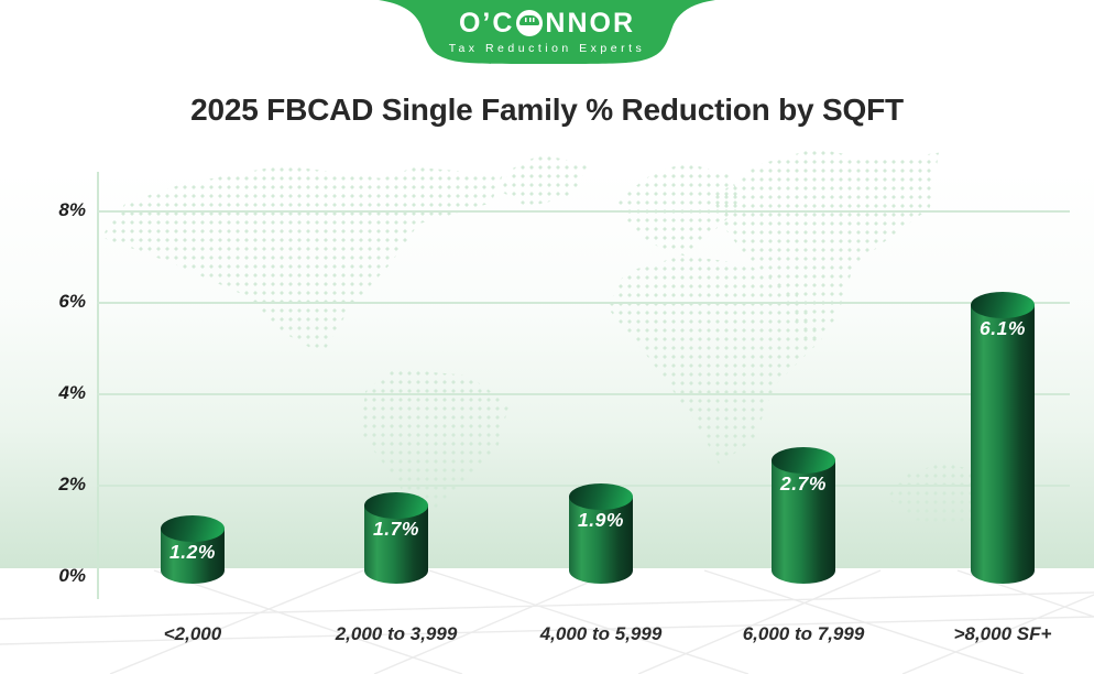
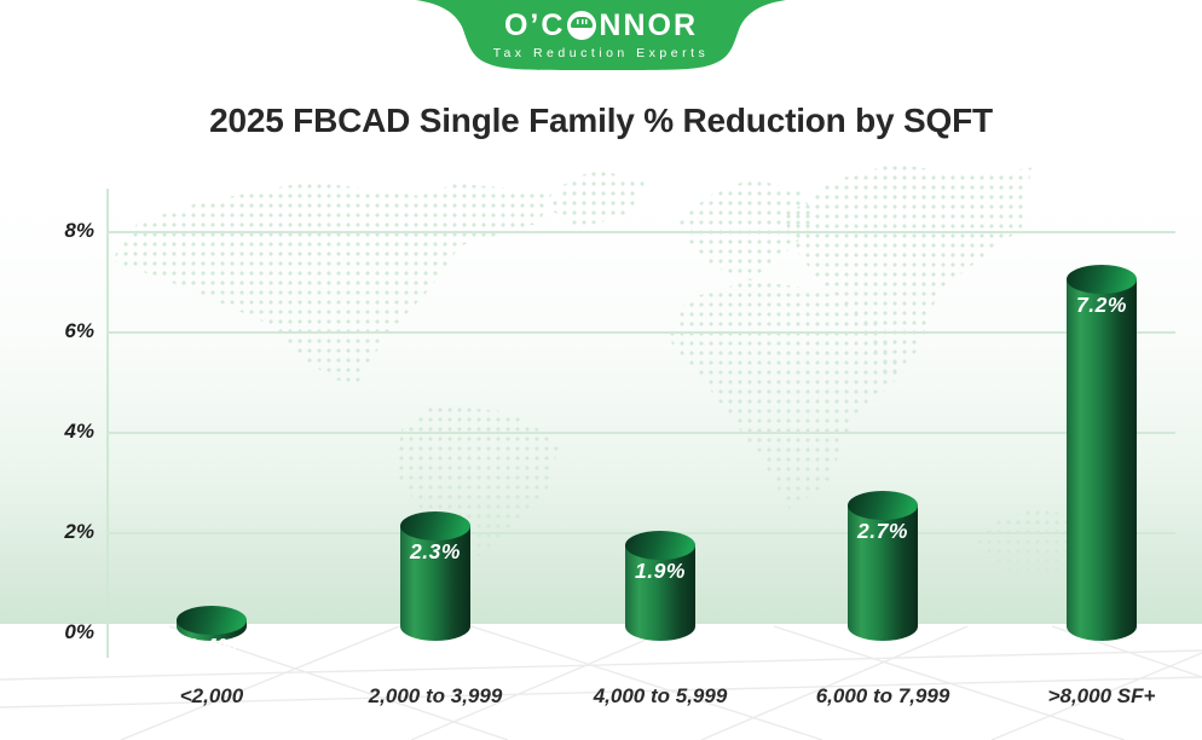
<2,000: 1.2% -> 0.4%
2,000 to 3,999: 1.7% -> 2.3%
>8,000 SF+: 6.1% -> 7.2%
